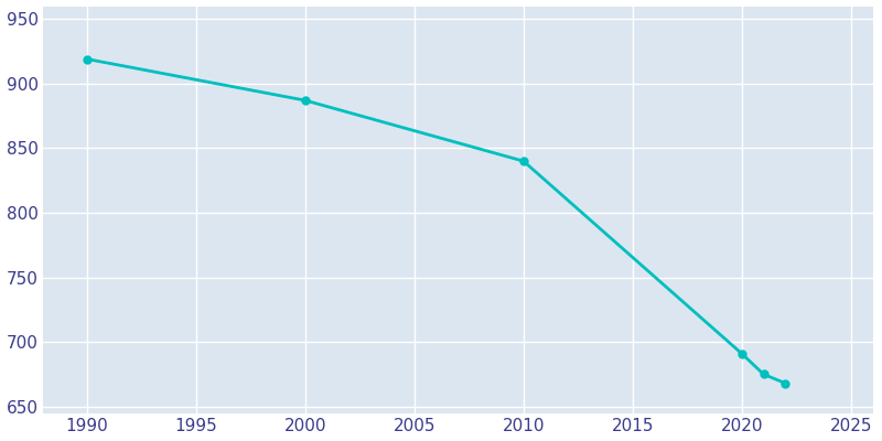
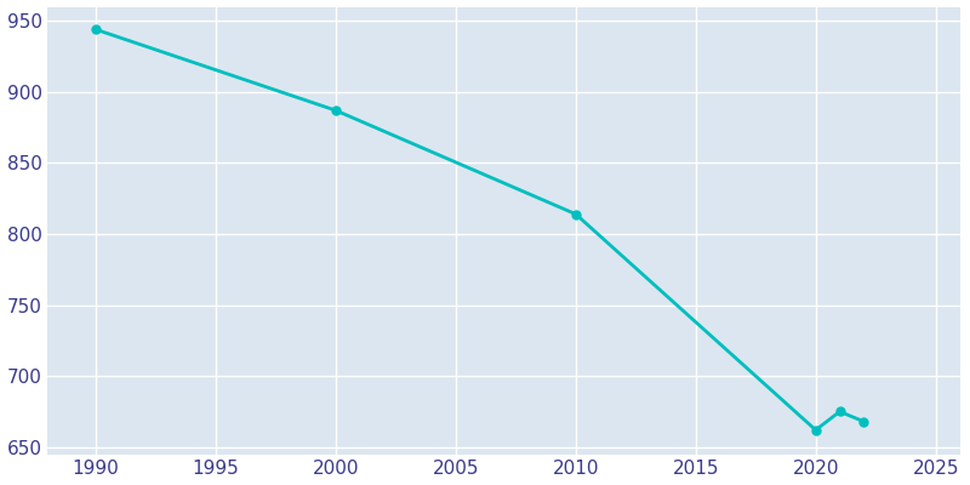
1990: 919 -> 944
2010: 840 -> 814
2020: 691 -> 662
